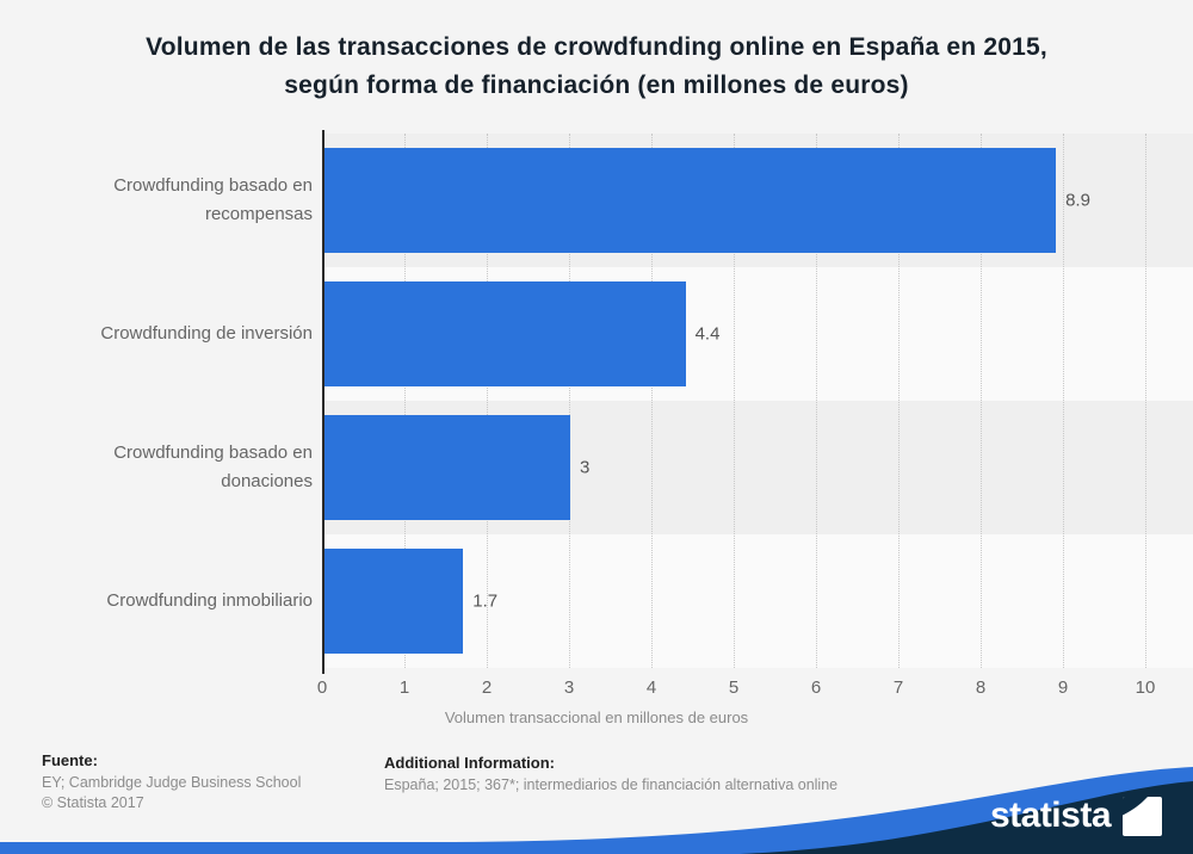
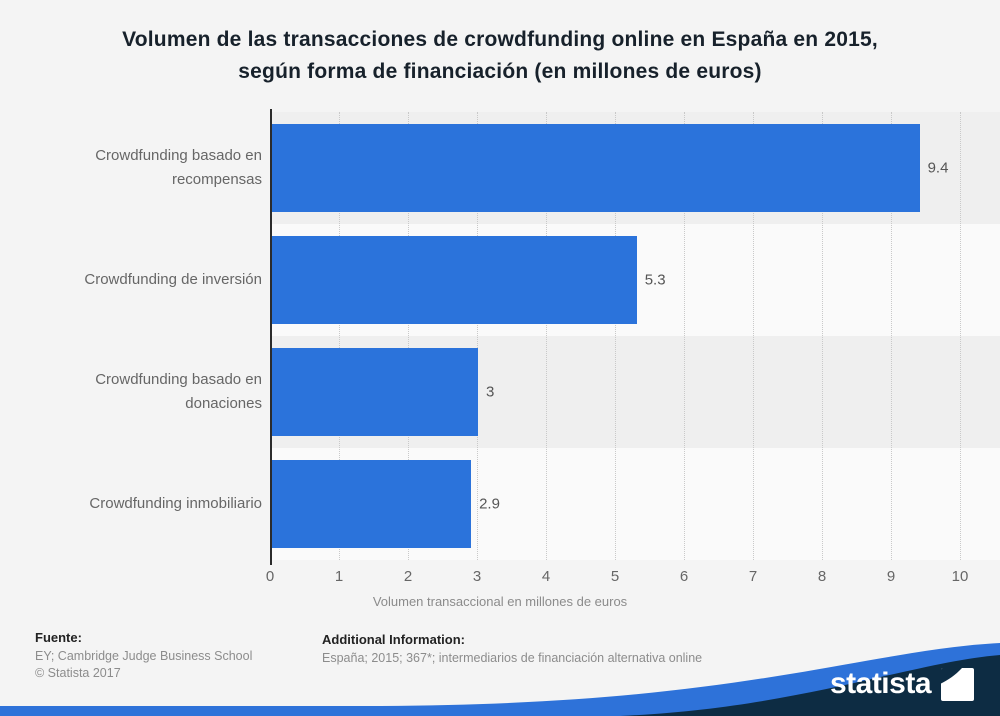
Crowdfunding basado en recompensas: 8.9 -> 9.4
Crowdfunding de inversión: 4.4 -> 5.3
Crowdfunding inmobiliario: 1.7 -> 2.9
